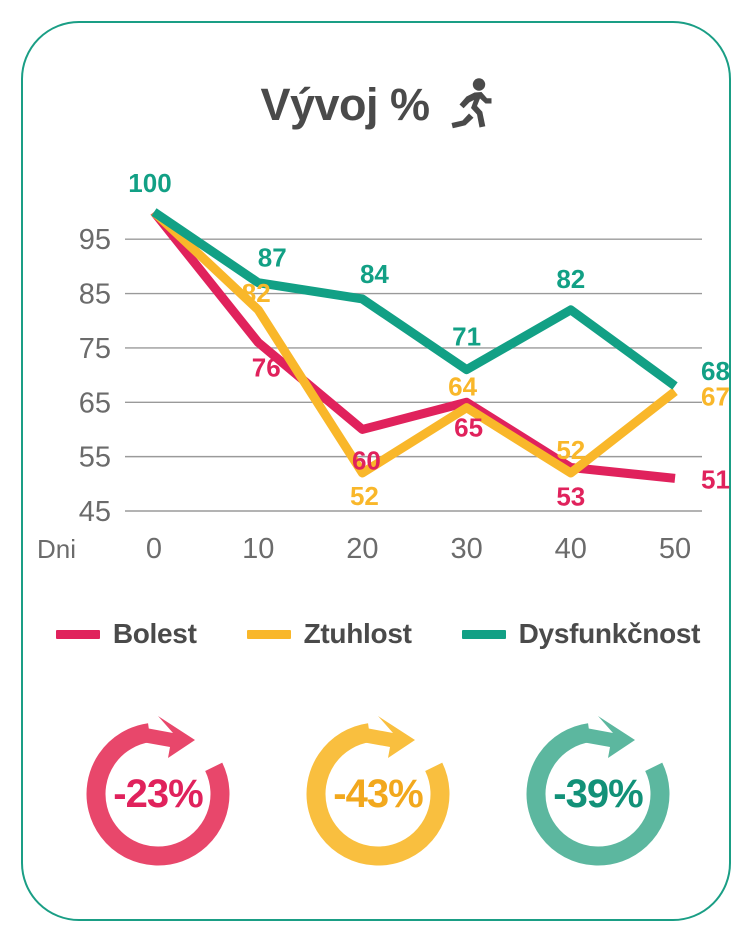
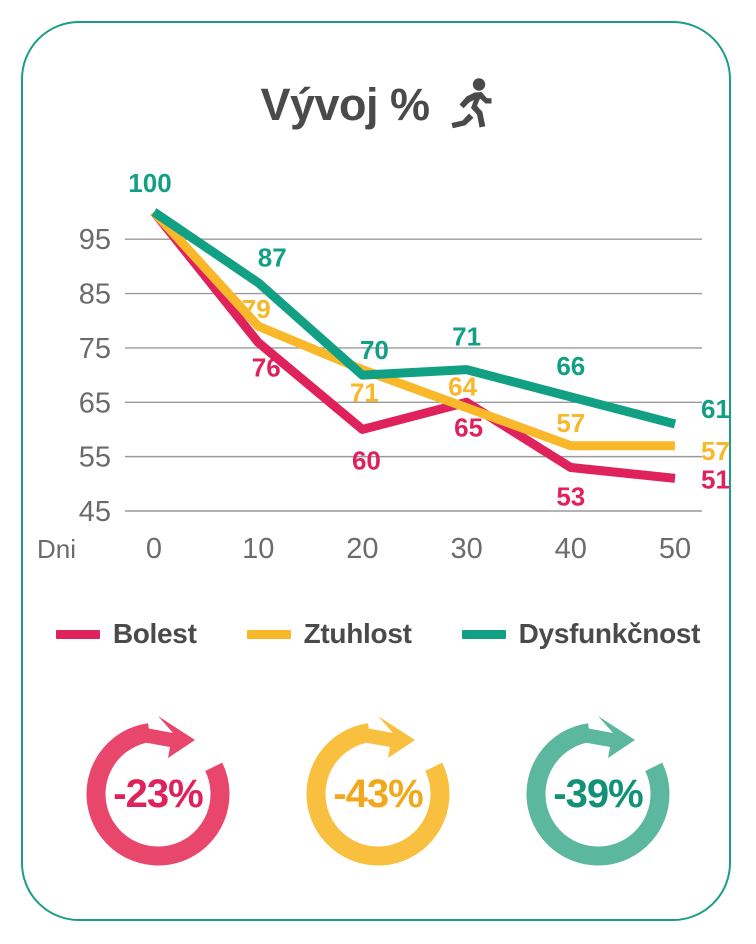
Ztuhlost/10: 82 -> 79
Ztuhlost/20: 52 -> 71
Dysfunkčnost/20: 84 -> 70
Ztuhlost/40: 52 -> 57
Dysfunkčnost/40: 82 -> 66
Ztuhlost/50: 67 -> 57
Dysfunkčnost/50: 68 -> 61
